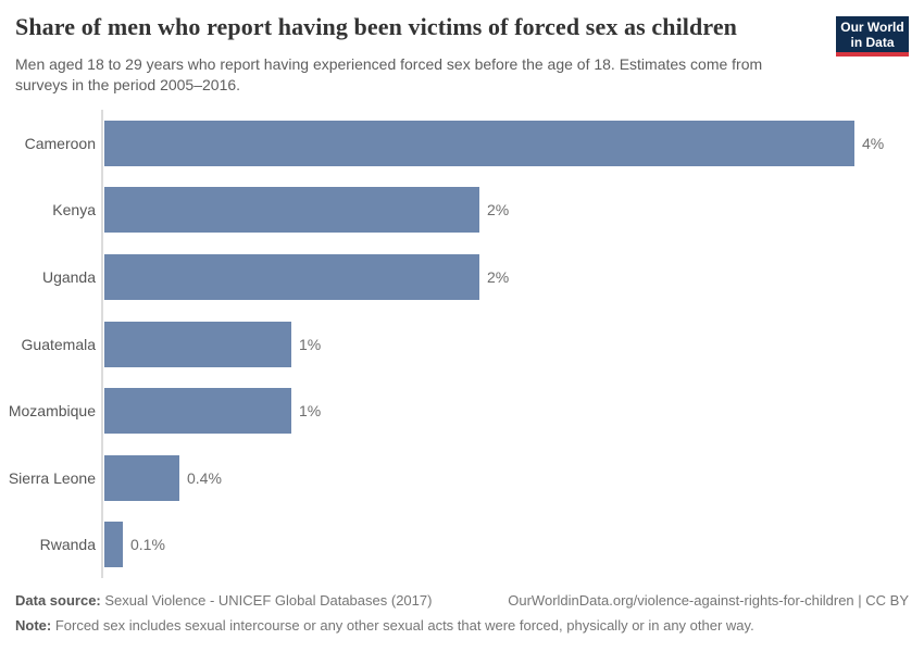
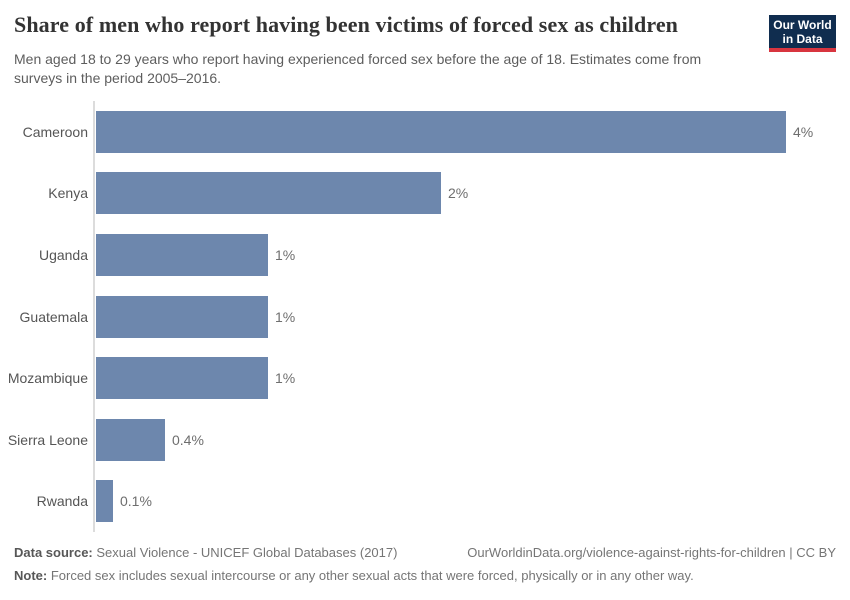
Uganda: 2% -> 1%
